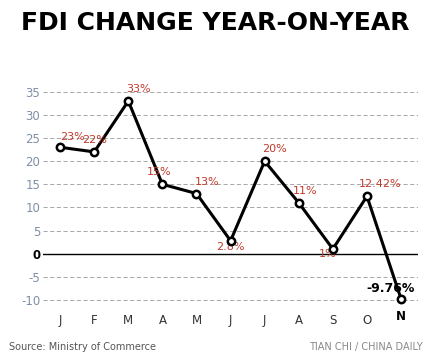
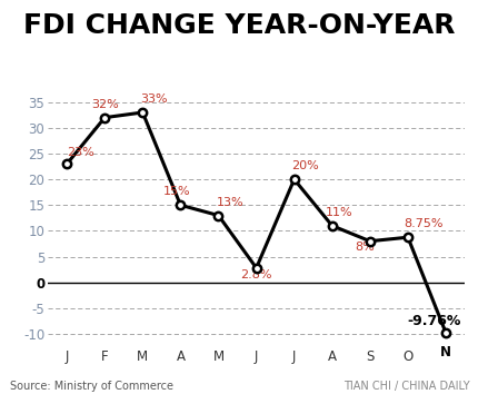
F: 22% -> 32%
S: 1% -> 8%
O: 12.42% -> 8.75%
